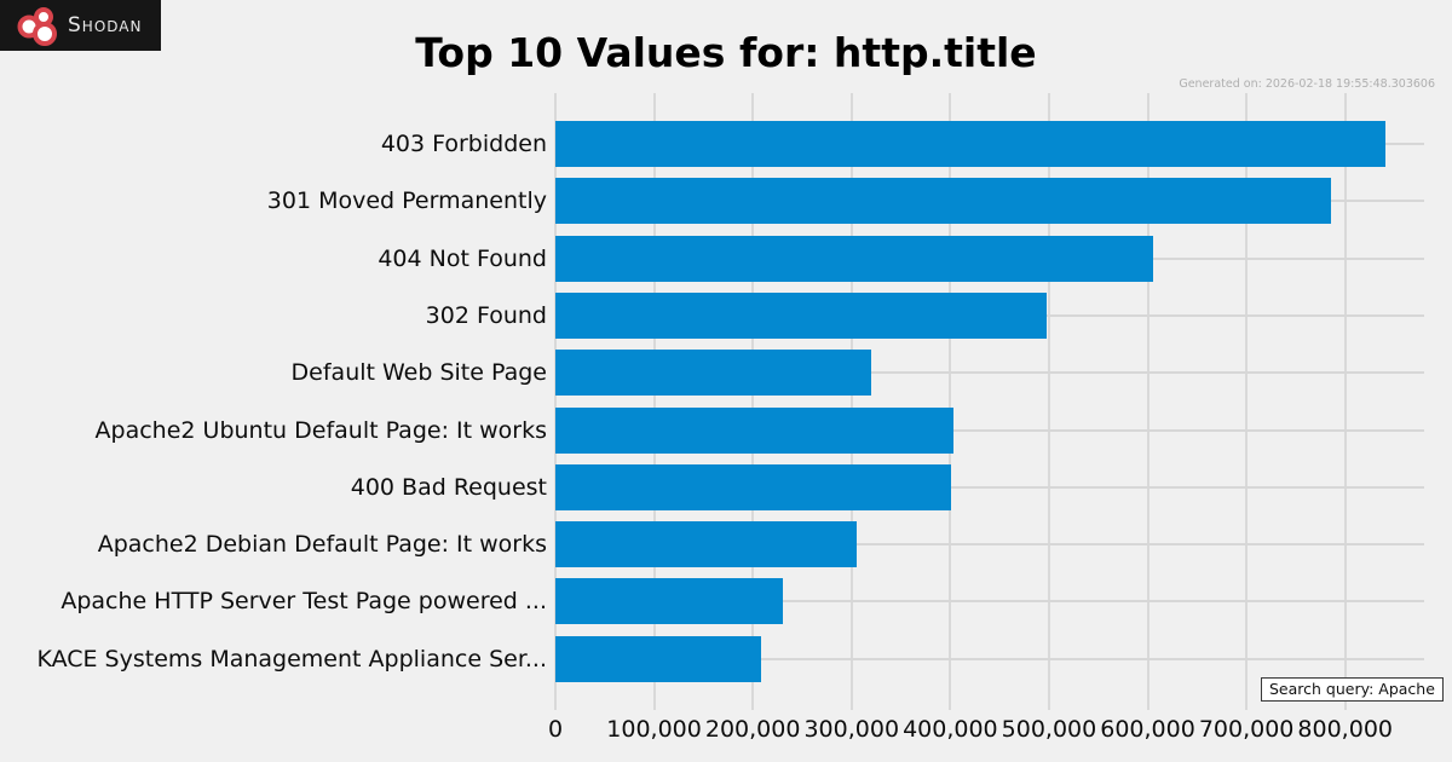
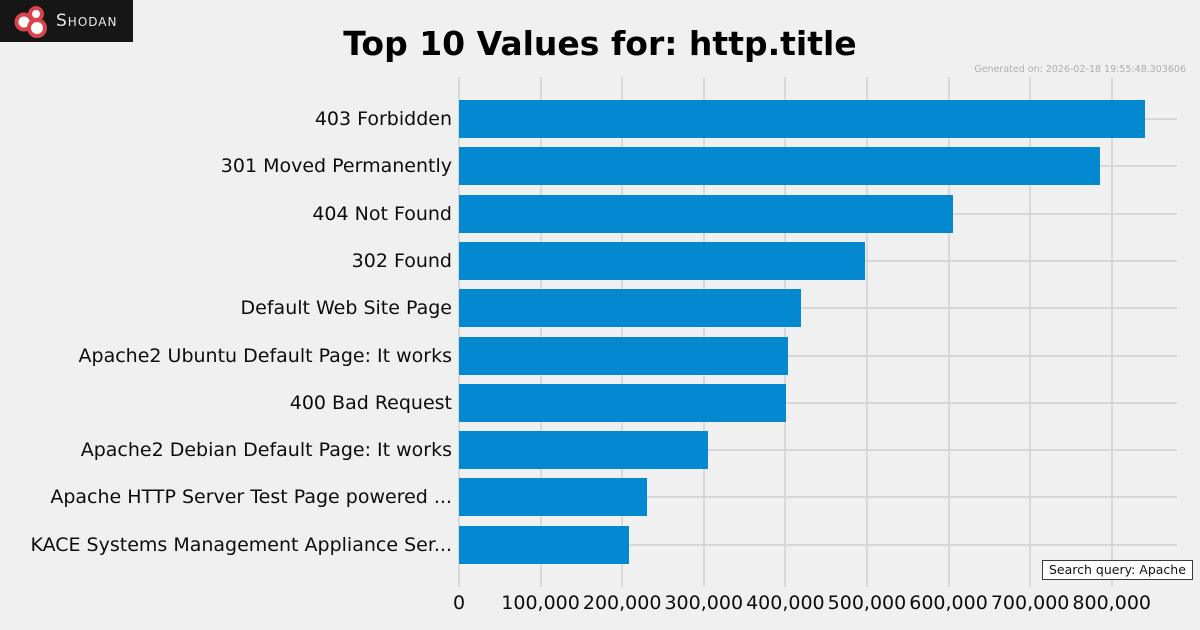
Default Web Site Page: 320000 -> 420000
